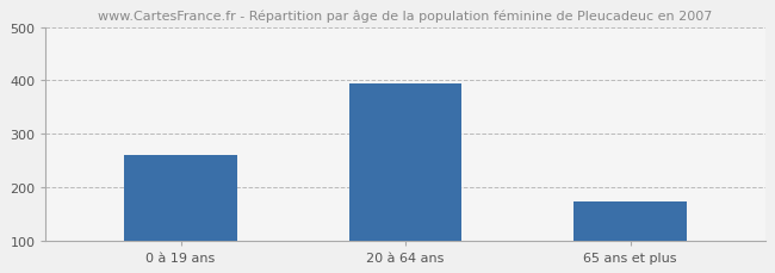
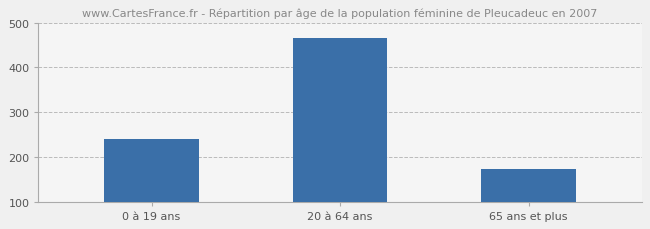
0 à 19 ans: 260 -> 240
20 à 64 ans: 395 -> 465
